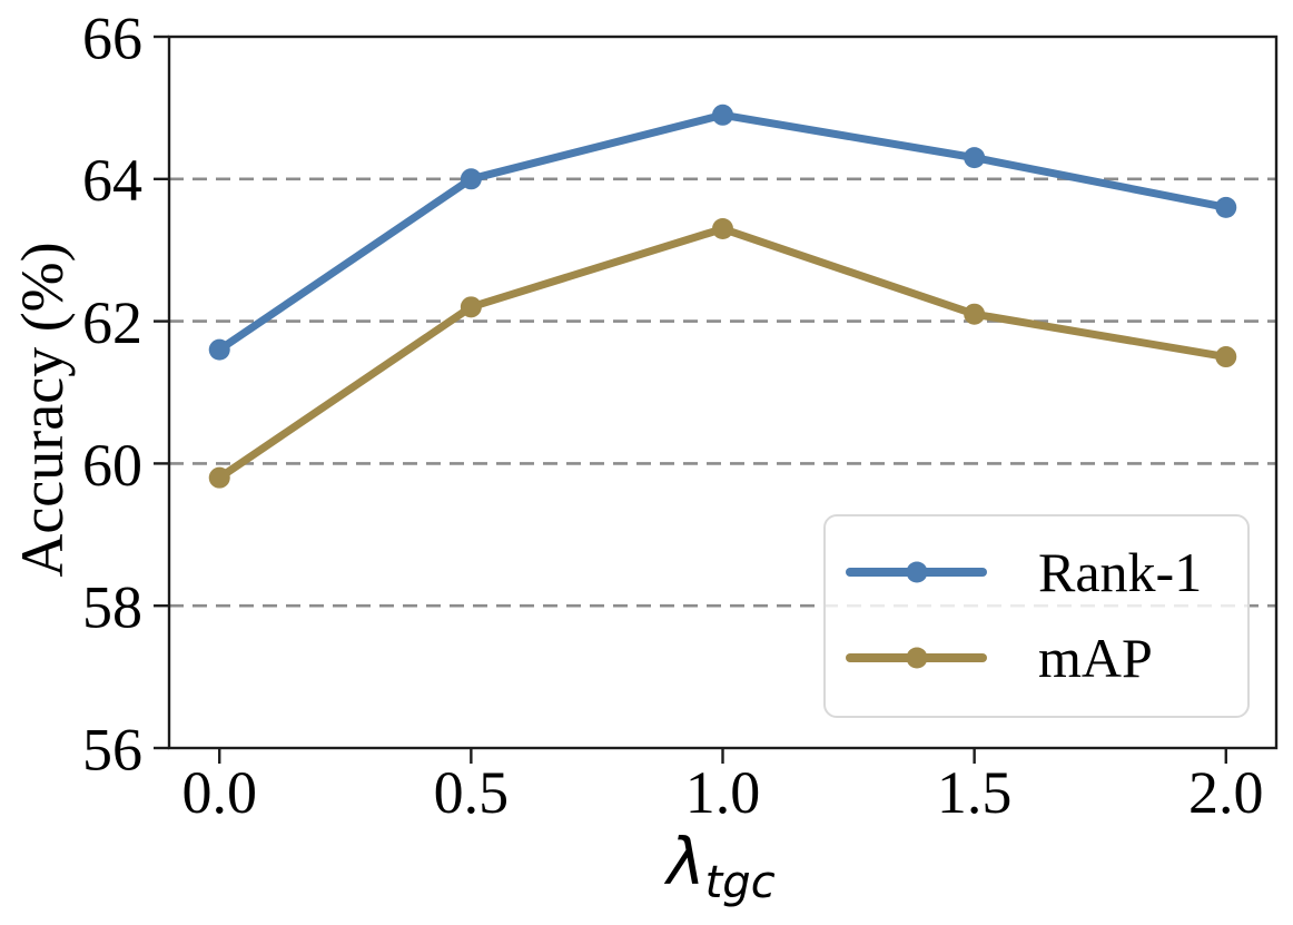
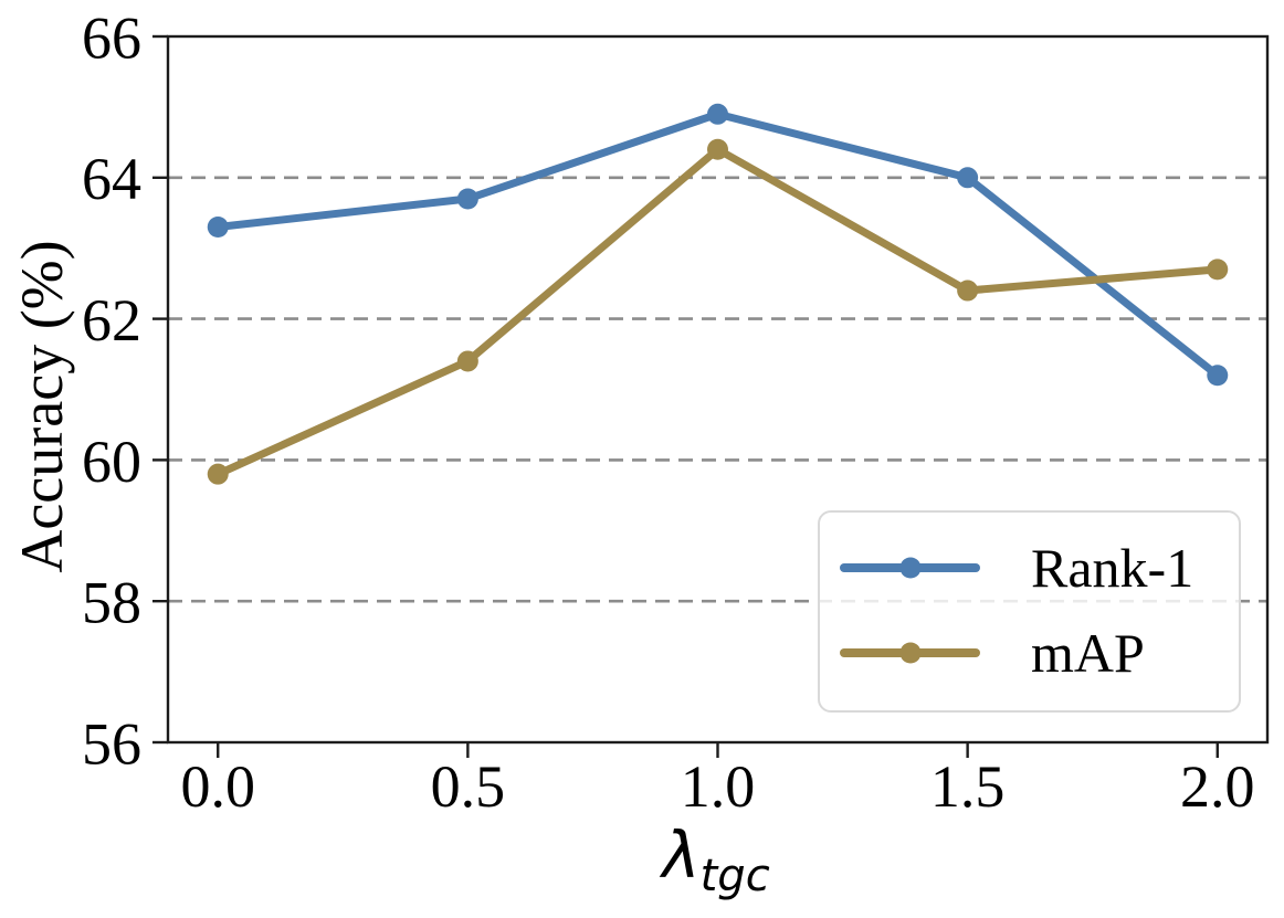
Rank-1/0.0: 61.6 -> 63.3
Rank-1/0.5: 64.0 -> 63.7
mAP/0.5: 62.2 -> 61.4
mAP/1.0: 63.3 -> 64.4
Rank-1/1.5: 64.3 -> 64.0
mAP/1.5: 62.1 -> 62.4
Rank-1/2.0: 63.6 -> 61.2
mAP/2.0: 61.5 -> 62.7
